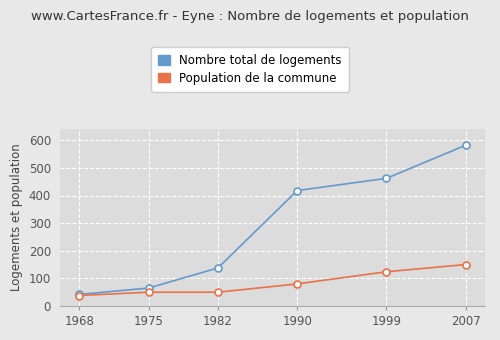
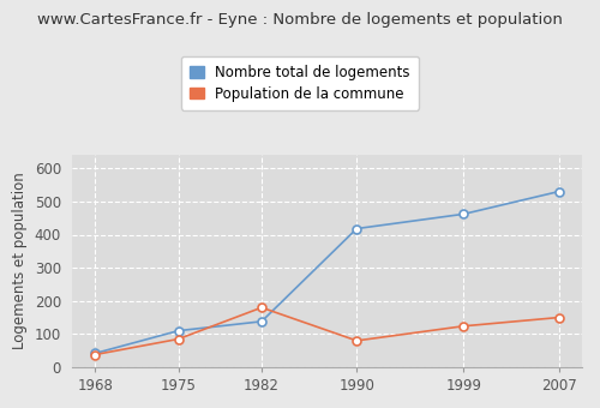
Nombre total de logements/1975: 65 -> 110
Population de la commune/1975: 50 -> 85
Population de la commune/1982: 50 -> 180
Nombre total de logements/2007: 582 -> 530
